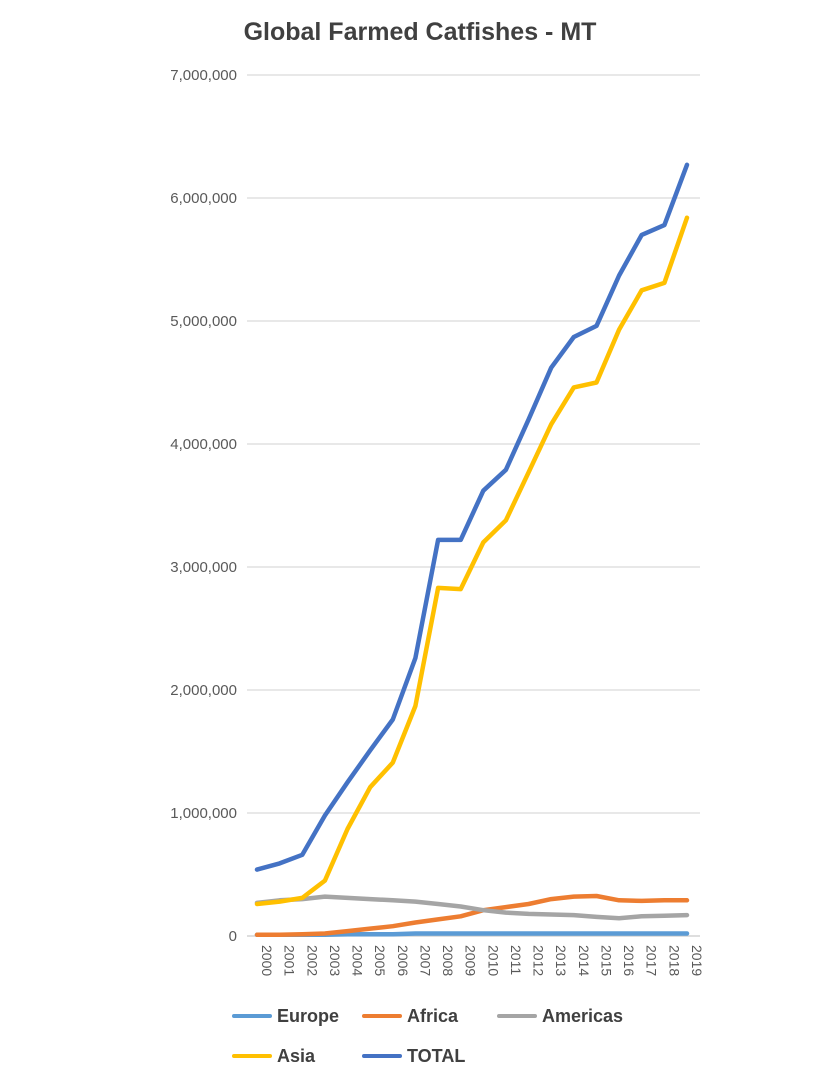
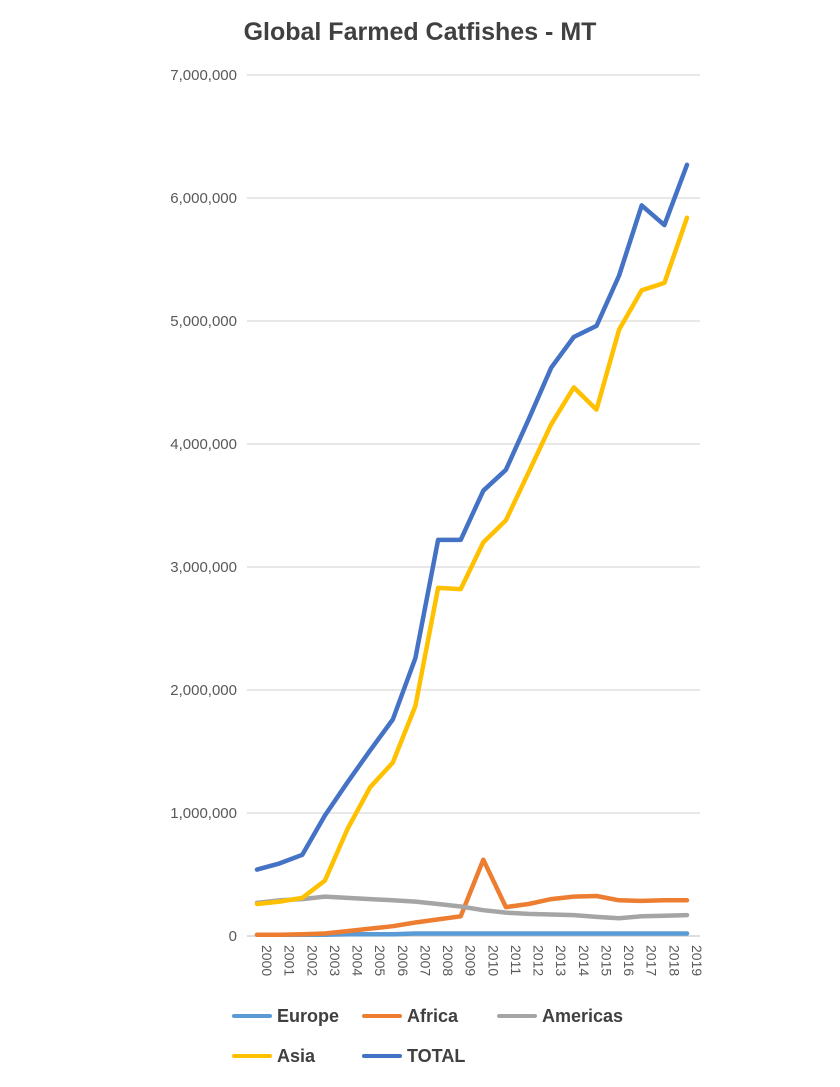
Africa/2010: 210000 -> 620000
Asia/2015: 4500000 -> 4280000
TOTAL/2017: 5700000 -> 5940000
